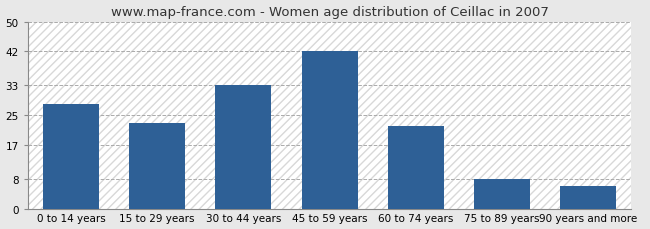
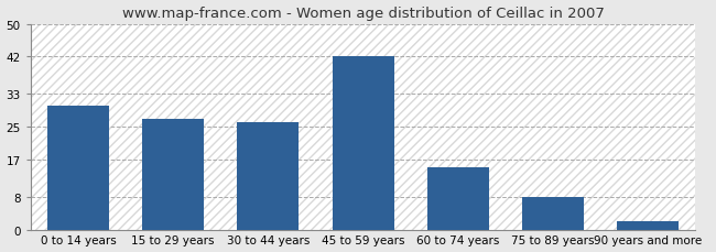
0 to 14 years: 28 -> 30
15 to 29 years: 23 -> 27
30 to 44 years: 33 -> 26
60 to 74 years: 22 -> 15
90 years and more: 6 -> 2
